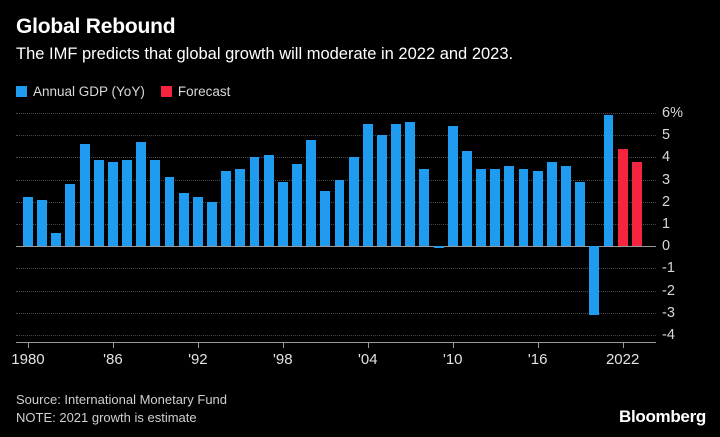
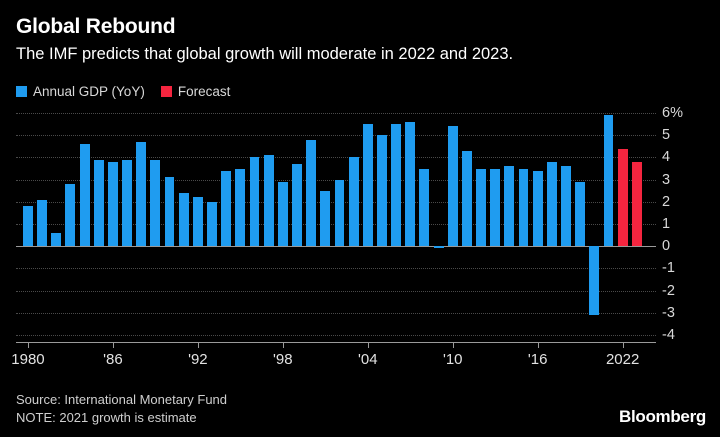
Annual GDP (YoY)/1980: 2.2% -> 1.8%
